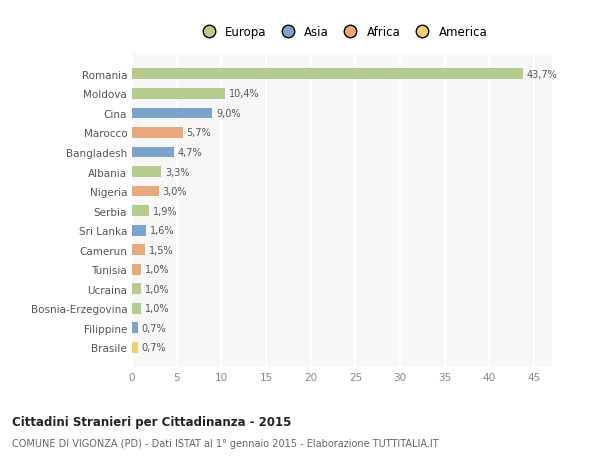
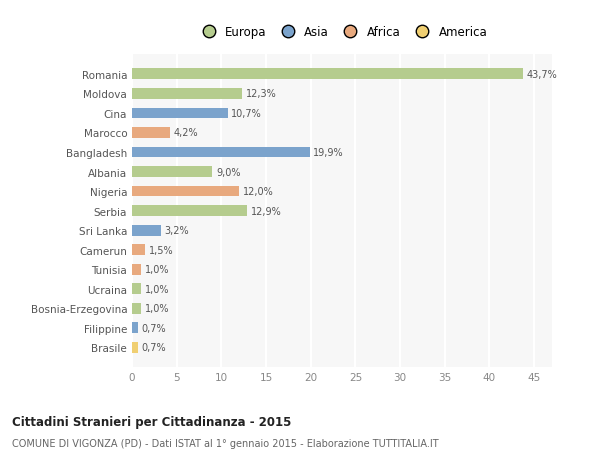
Moldova: 10,4% -> 12,3%
Cina: 9,0% -> 10,7%
Marocco: 5,7% -> 4,2%
Bangladesh: 4,7% -> 19,9%
Albania: 3,3% -> 9,0%
Nigeria: 3,0% -> 12,0%
Serbia: 1,9% -> 12,9%
Sri Lanka: 1,6% -> 3,2%
